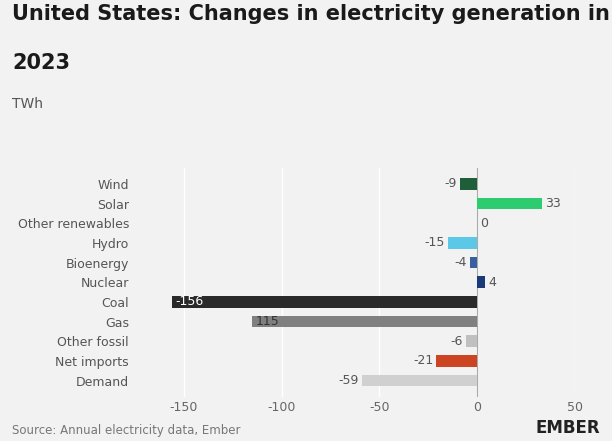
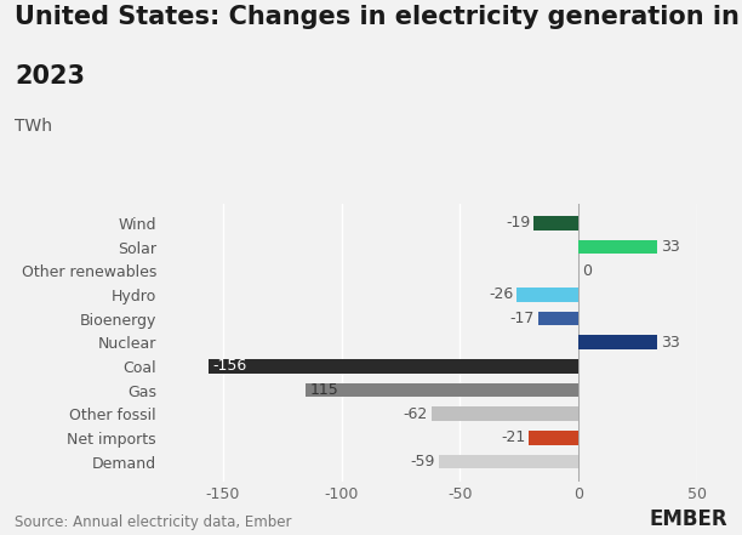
Wind: -9 -> -19
Hydro: -15 -> -26
Bioenergy: -4 -> -17
Nuclear: 4 -> 33
Other fossil: -6 -> -62
